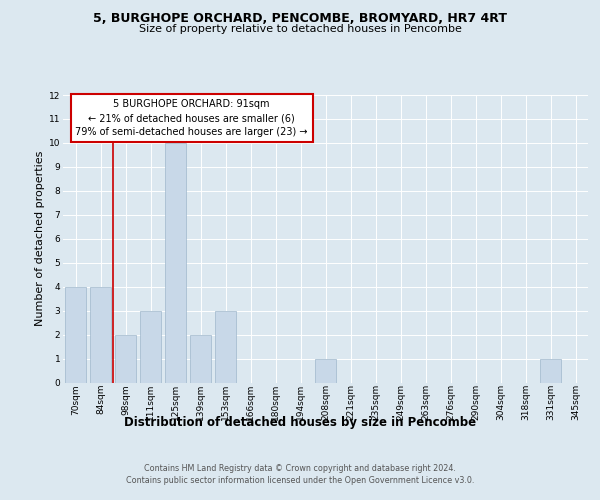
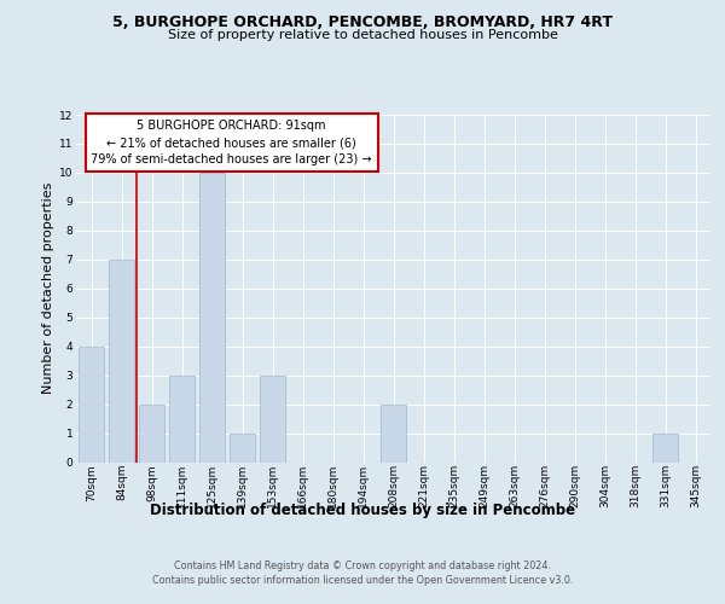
84sqm: 4 -> 7
139sqm: 2 -> 1
208sqm: 1 -> 2
